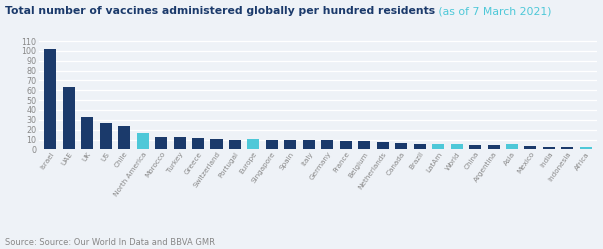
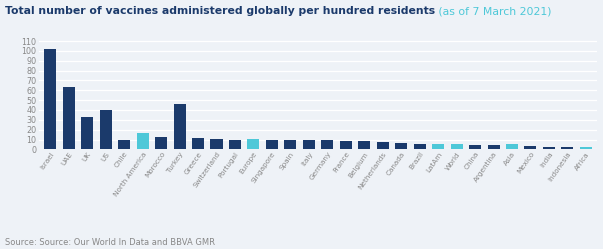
US: 27 -> 40
Chile: 24 -> 10
Turkey: 13 -> 46
